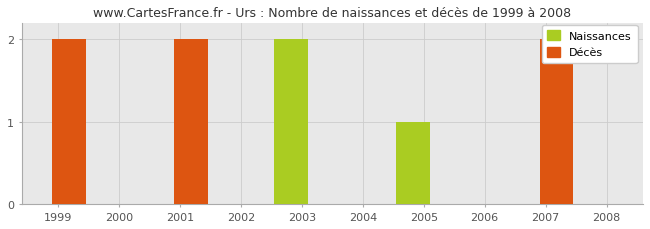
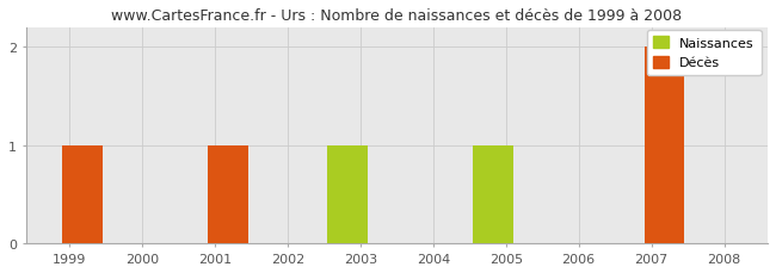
Décès/1999: 2 -> 1
Décès/2001: 2 -> 1
Naissances/2003: 2 -> 1
